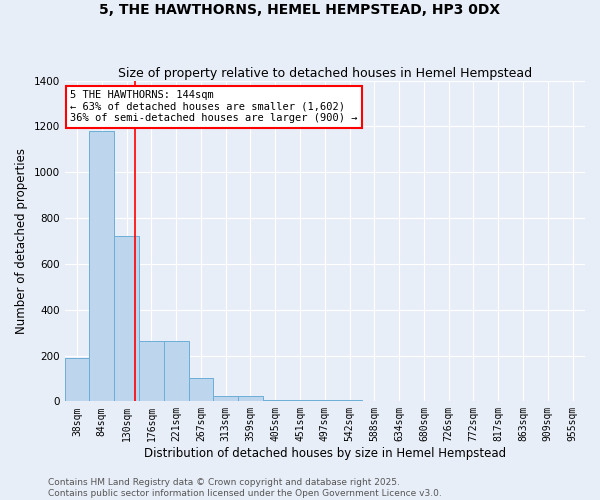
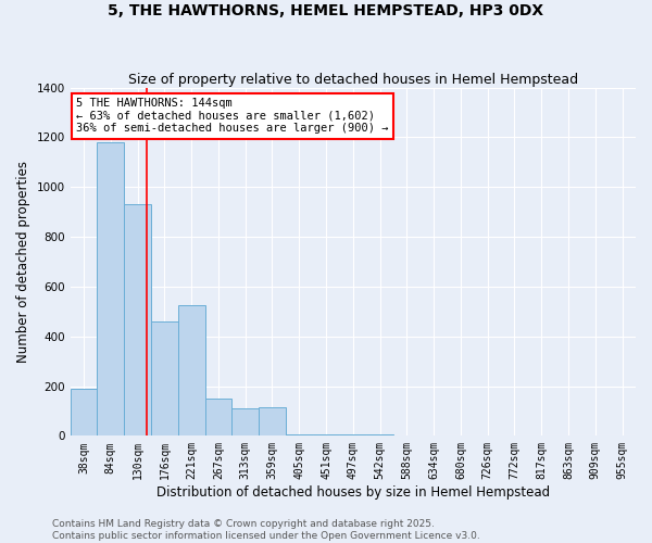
130sqm: 720 -> 930
176sqm: 265 -> 460
221sqm: 265 -> 525
267sqm: 100 -> 150
313sqm: 25 -> 110
359sqm: 25 -> 115
